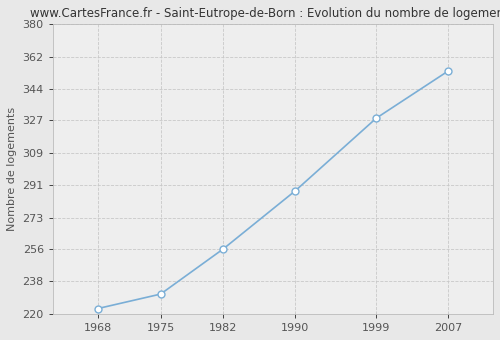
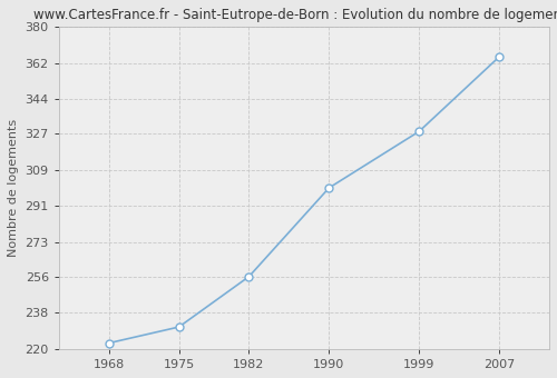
1990: 288 -> 300
2007: 354 -> 365
